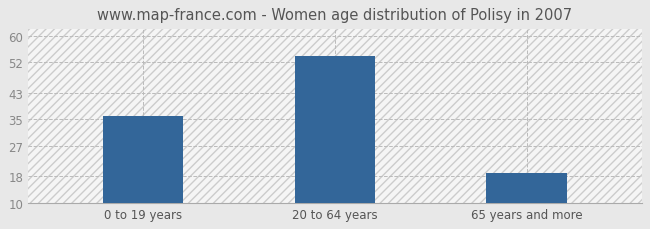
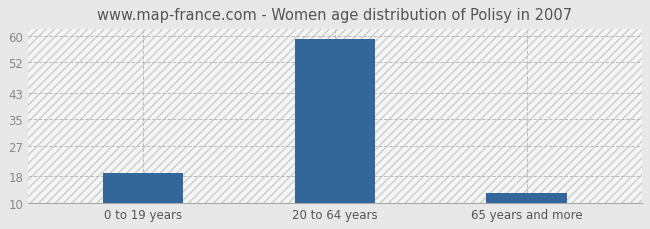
0 to 19 years: 36 -> 19
20 to 64 years: 54 -> 59
65 years and more: 19 -> 13
